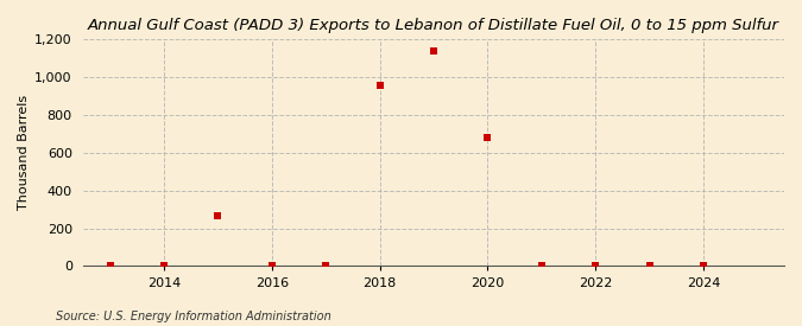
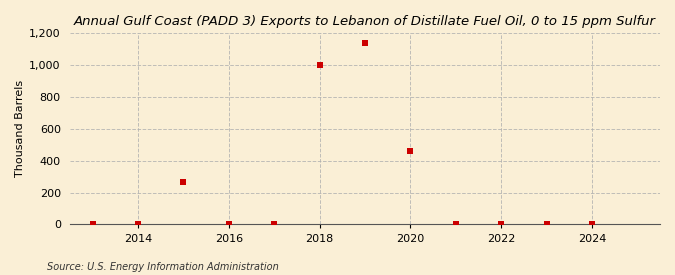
2018: 960 -> 1,000
2020: 680 -> 460
